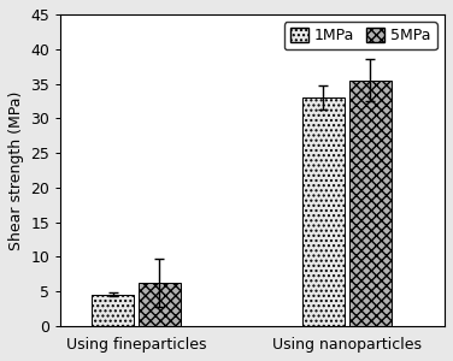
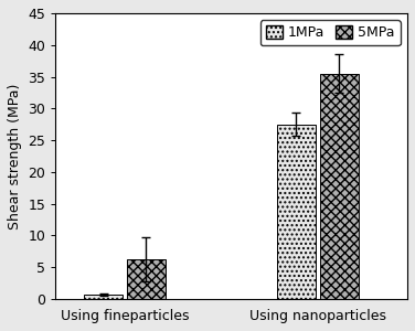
1MPa/Using fineparticles: 4.6 -> 0.7
1MPa/Using nanoparticles: 33.0 -> 27.5
